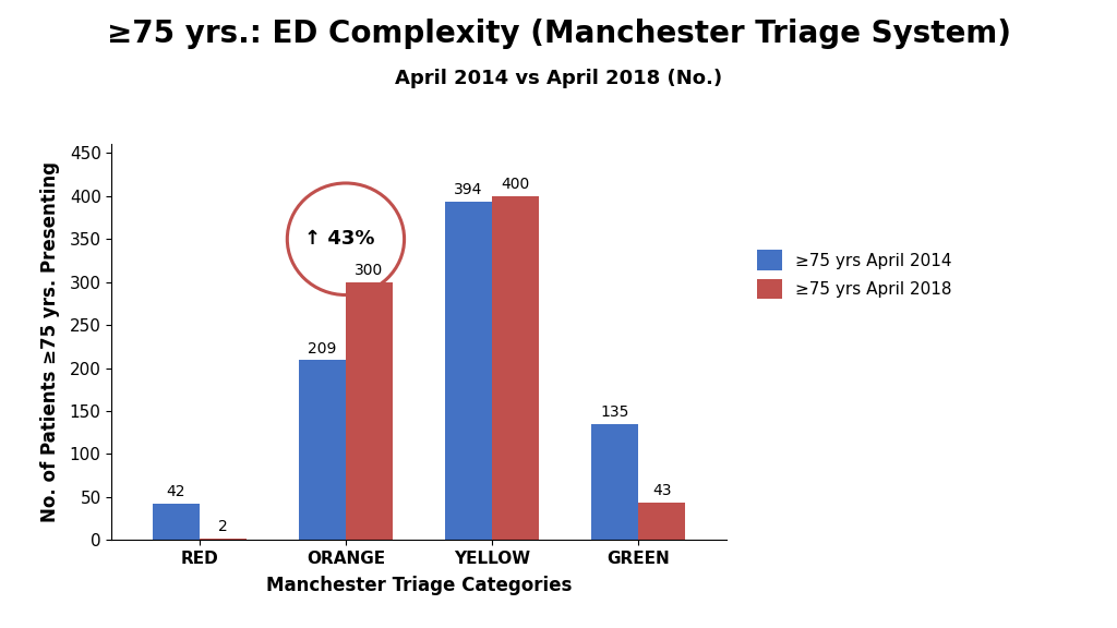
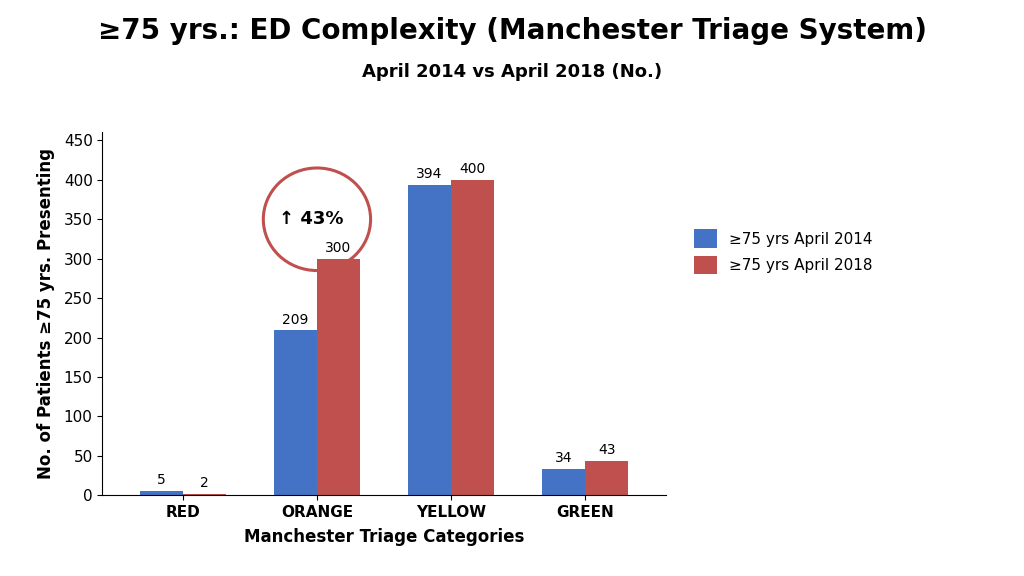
≥75 yrs April 2014/RED: 42 -> 5
≥75 yrs April 2014/GREEN: 135 -> 34
